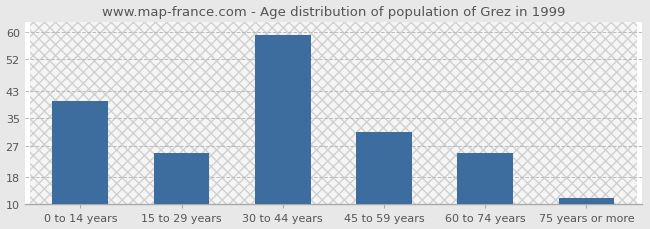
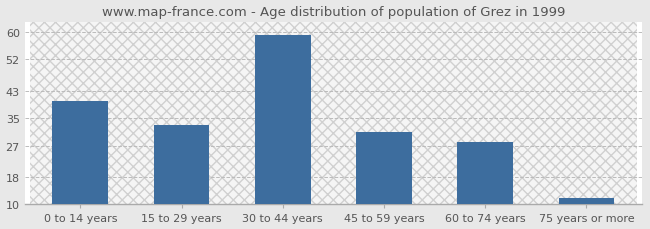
15 to 29 years: 25 -> 33
60 to 74 years: 25 -> 28
